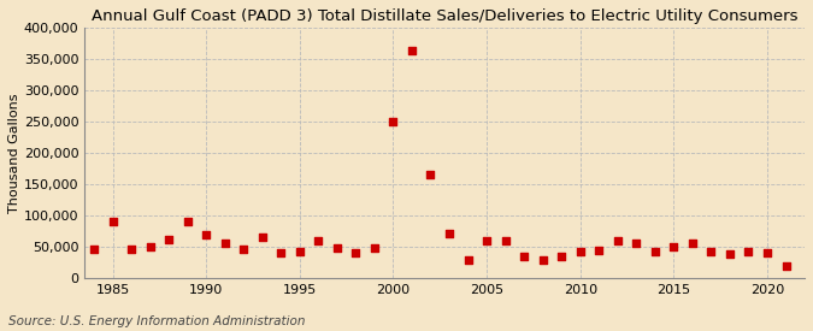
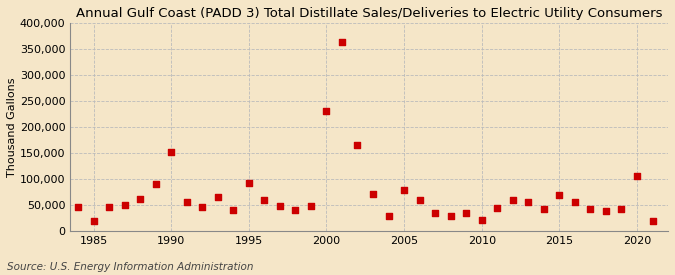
1985: 90,000 -> 20,000
1990: 70,000 -> 152,000
1995: 43,000 -> 92,000
2000: 250,000 -> 230,000
2005: 60,000 -> 78,000
2010: 42,000 -> 22,000
2015: 50,000 -> 70,000
2020: 40,000 -> 106,000
